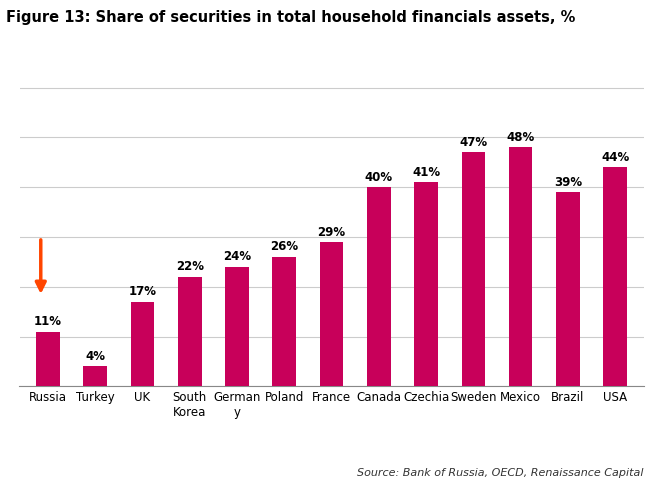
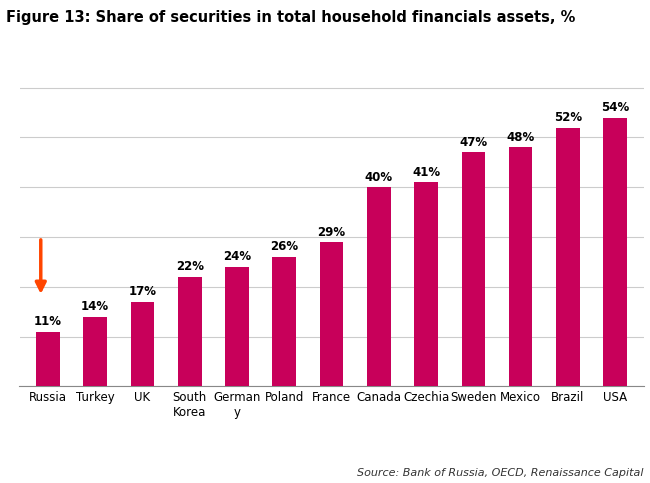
Turkey: 4% -> 14%
Brazil: 39% -> 52%
USA: 44% -> 54%
